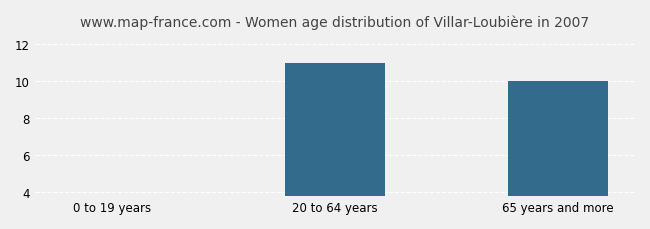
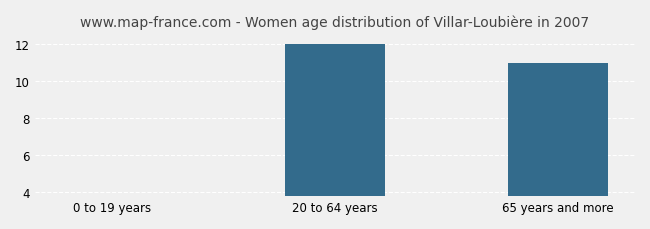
20 to 64 years: 11.0 -> 12.0
65 years and more: 10.0 -> 11.0
